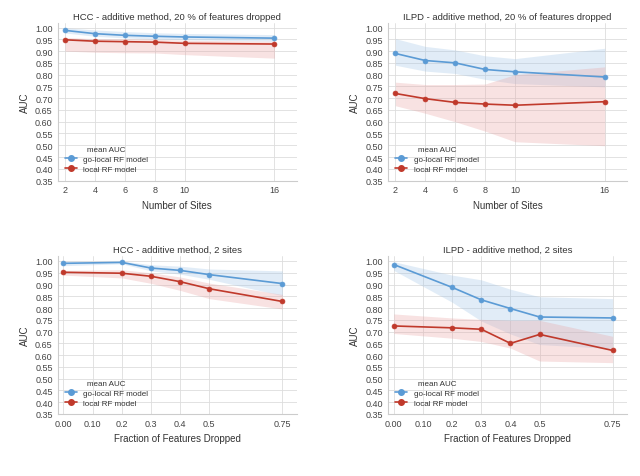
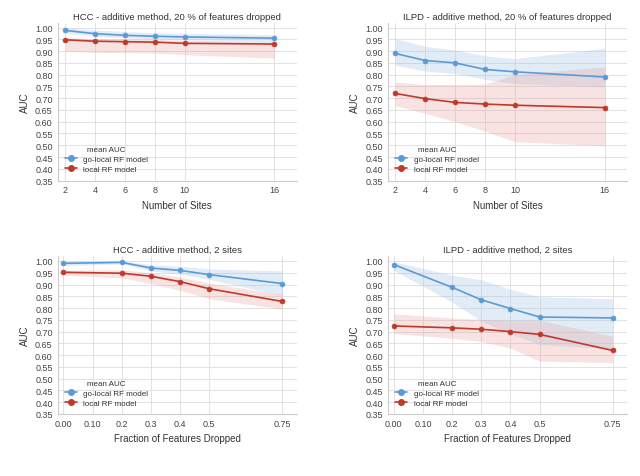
ILPD - additive method, 20 % of features dropped/local RF model/16: 0.685 -> 0.660
ILPD - additive method, 2 sites/local RF model/0.4: 0.650 -> 0.700
